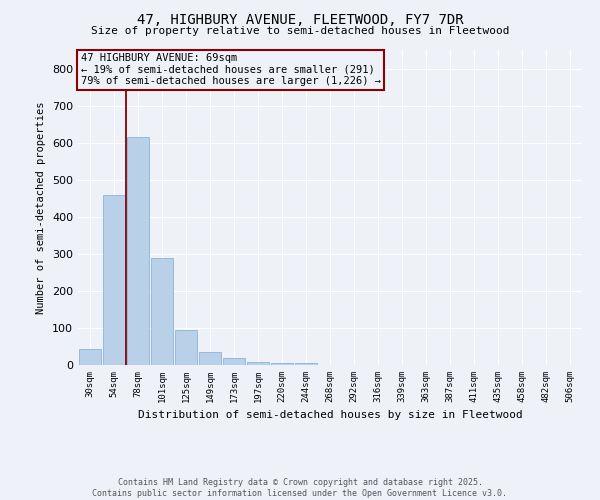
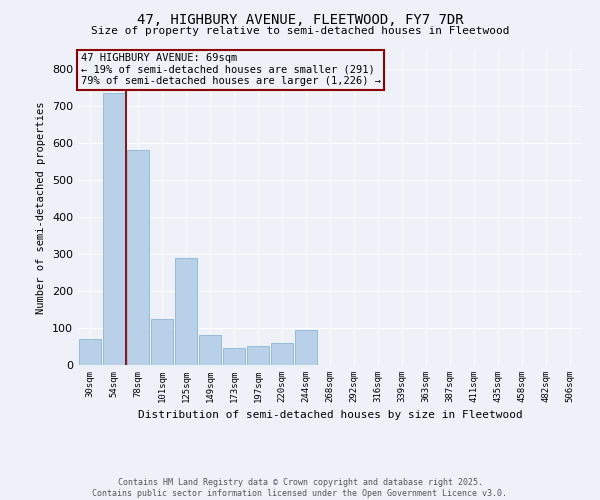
30sqm: 42 -> 70
54sqm: 460 -> 735
78sqm: 615 -> 580
101sqm: 290 -> 125
125sqm: 95 -> 290
149sqm: 35 -> 80
173sqm: 18 -> 45
197sqm: 8 -> 50
220sqm: 5 -> 60
244sqm: 5 -> 95
